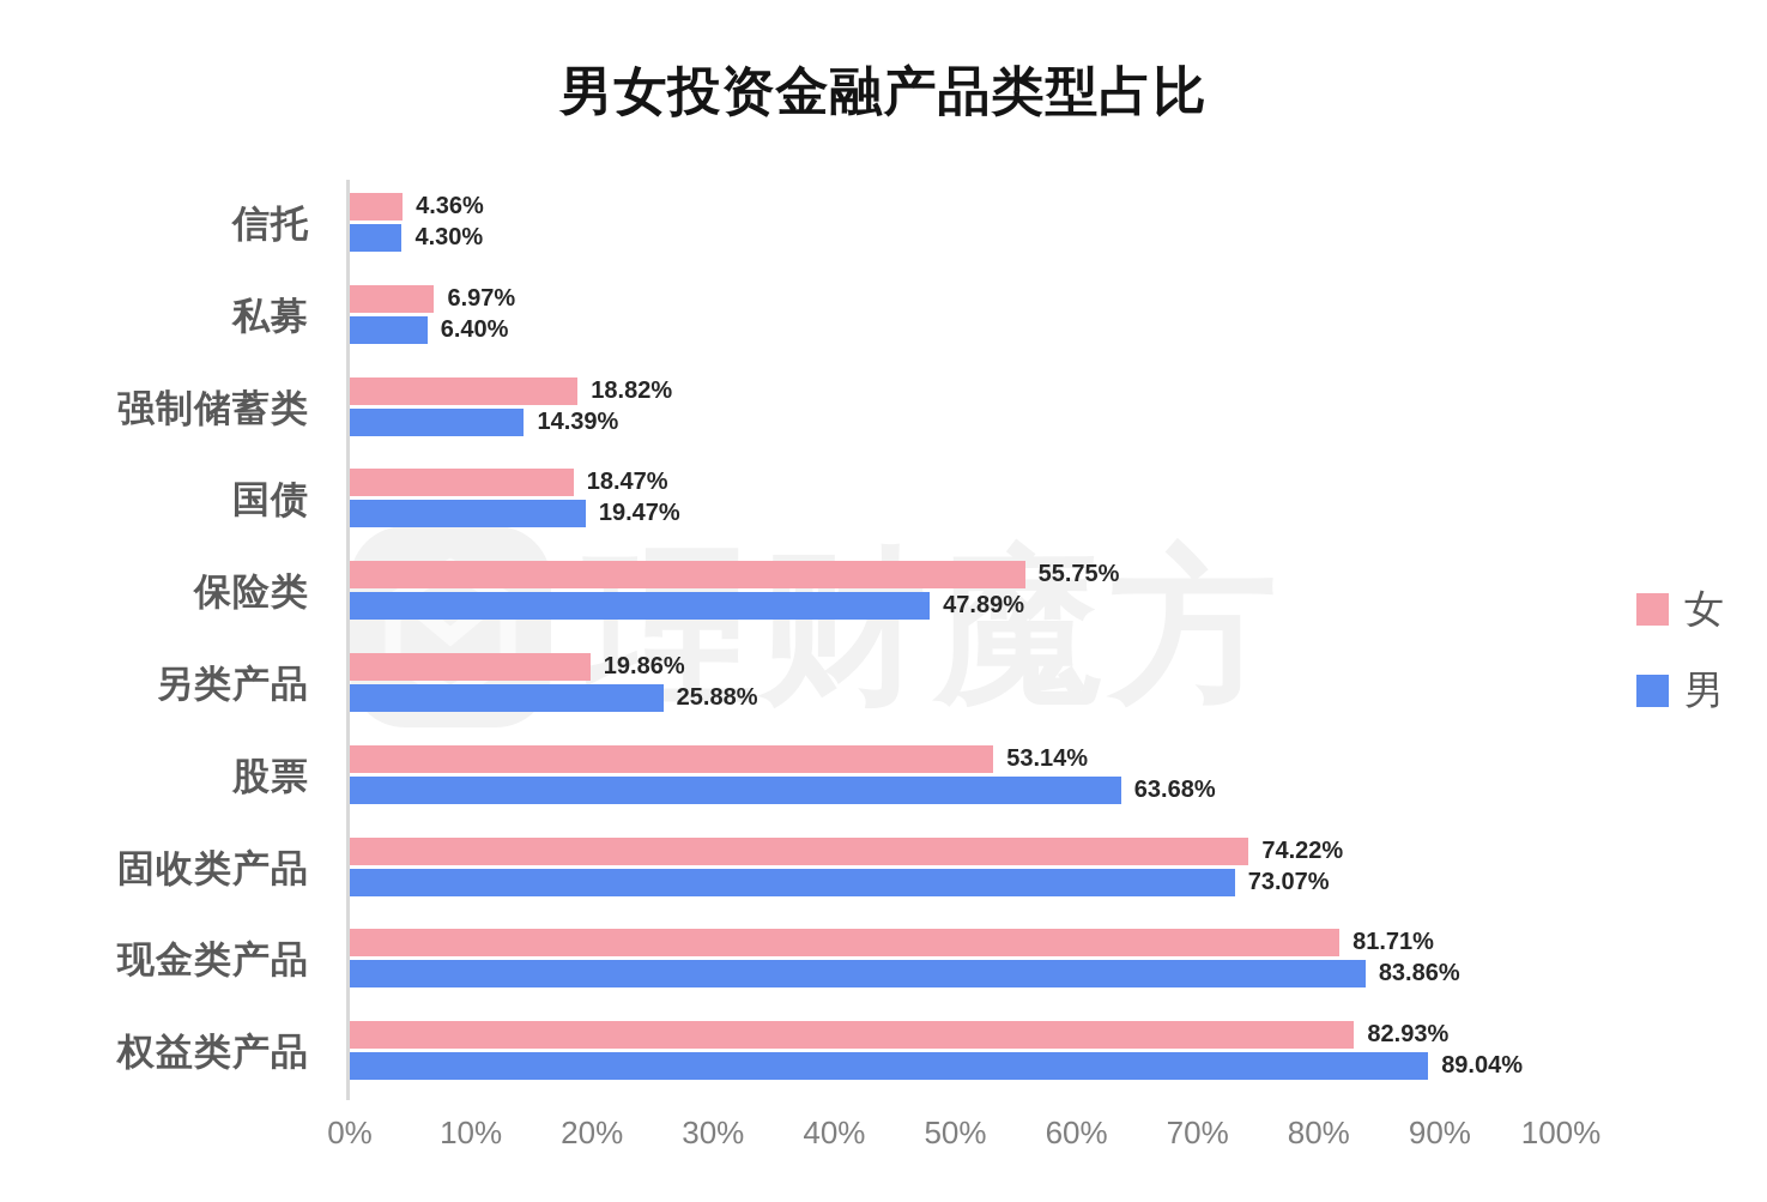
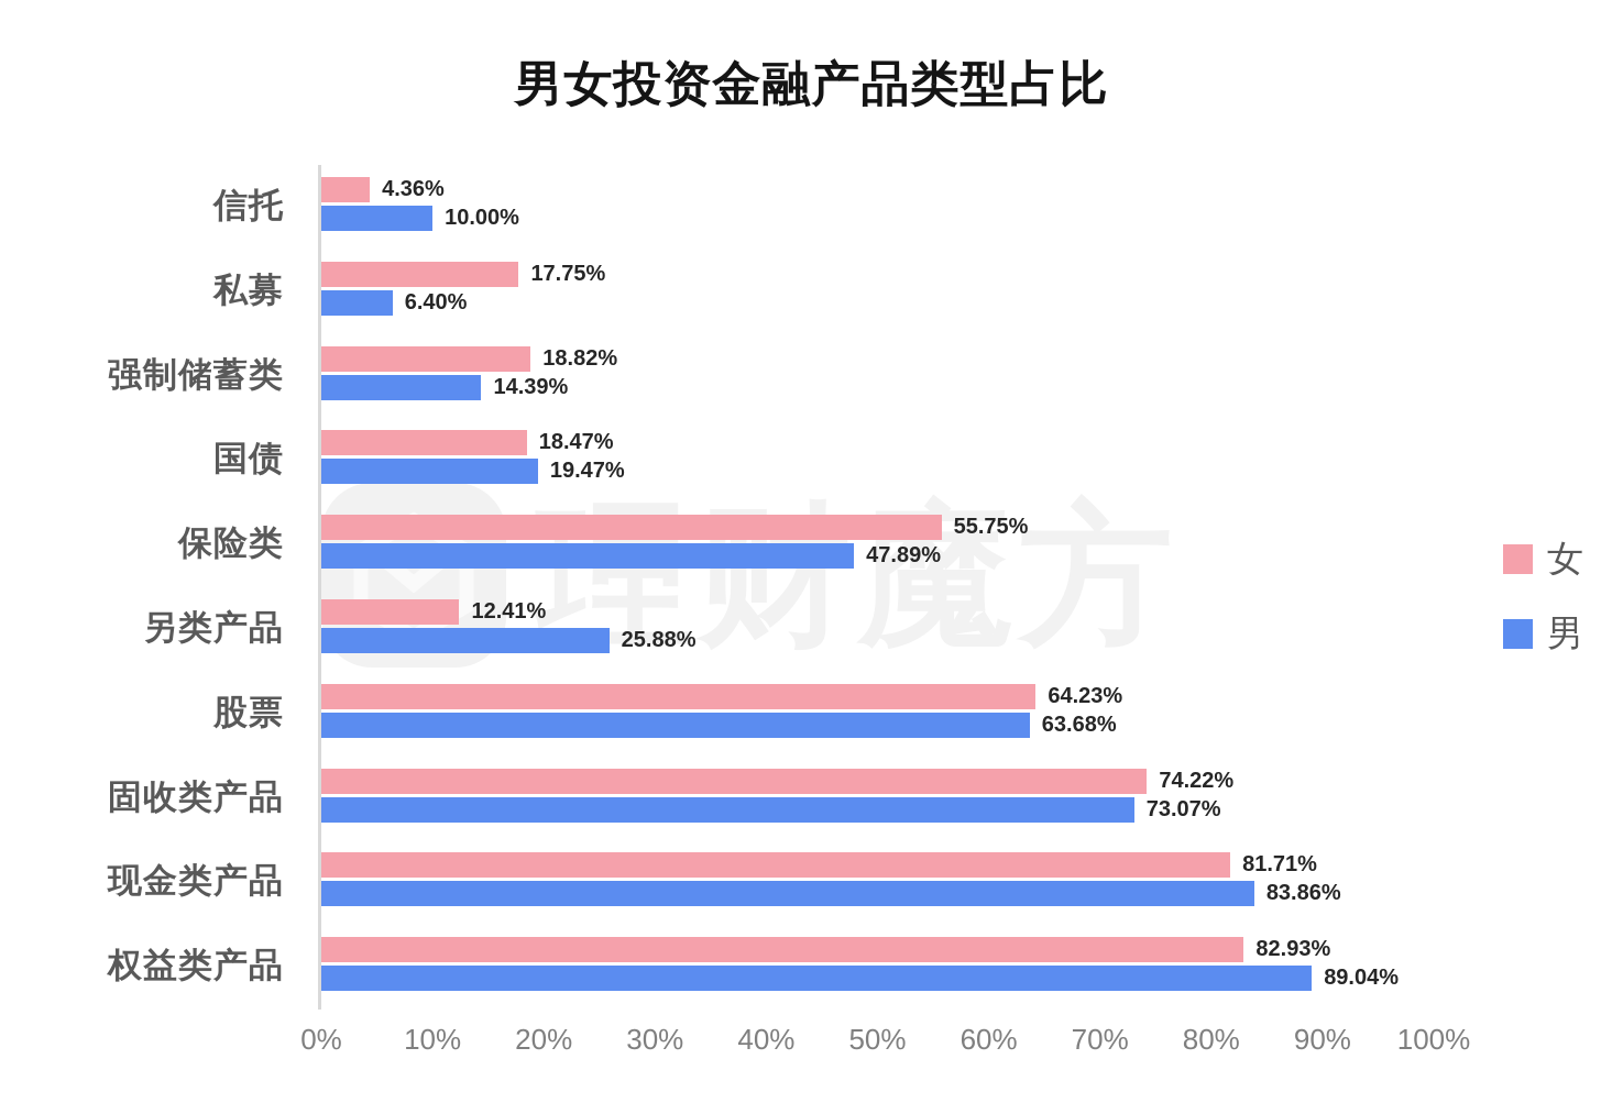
男/信托: 4.30% -> 10.00%
女/私募: 6.97% -> 17.75%
女/另类产品: 19.86% -> 12.41%
女/股票: 53.14% -> 64.23%
